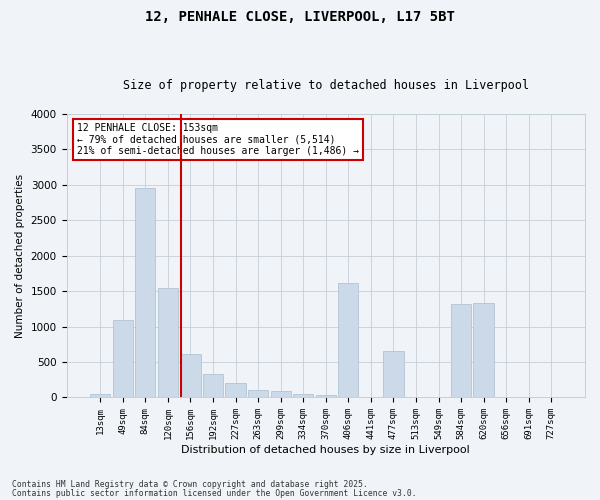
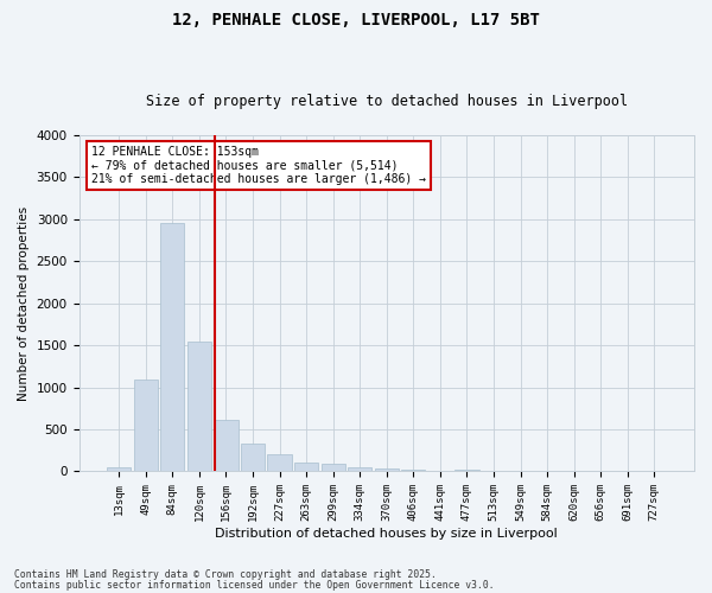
406sqm: 1620 -> 20
477sqm: 660 -> 20
584sqm: 1320 -> 0
620sqm: 1340 -> 0
